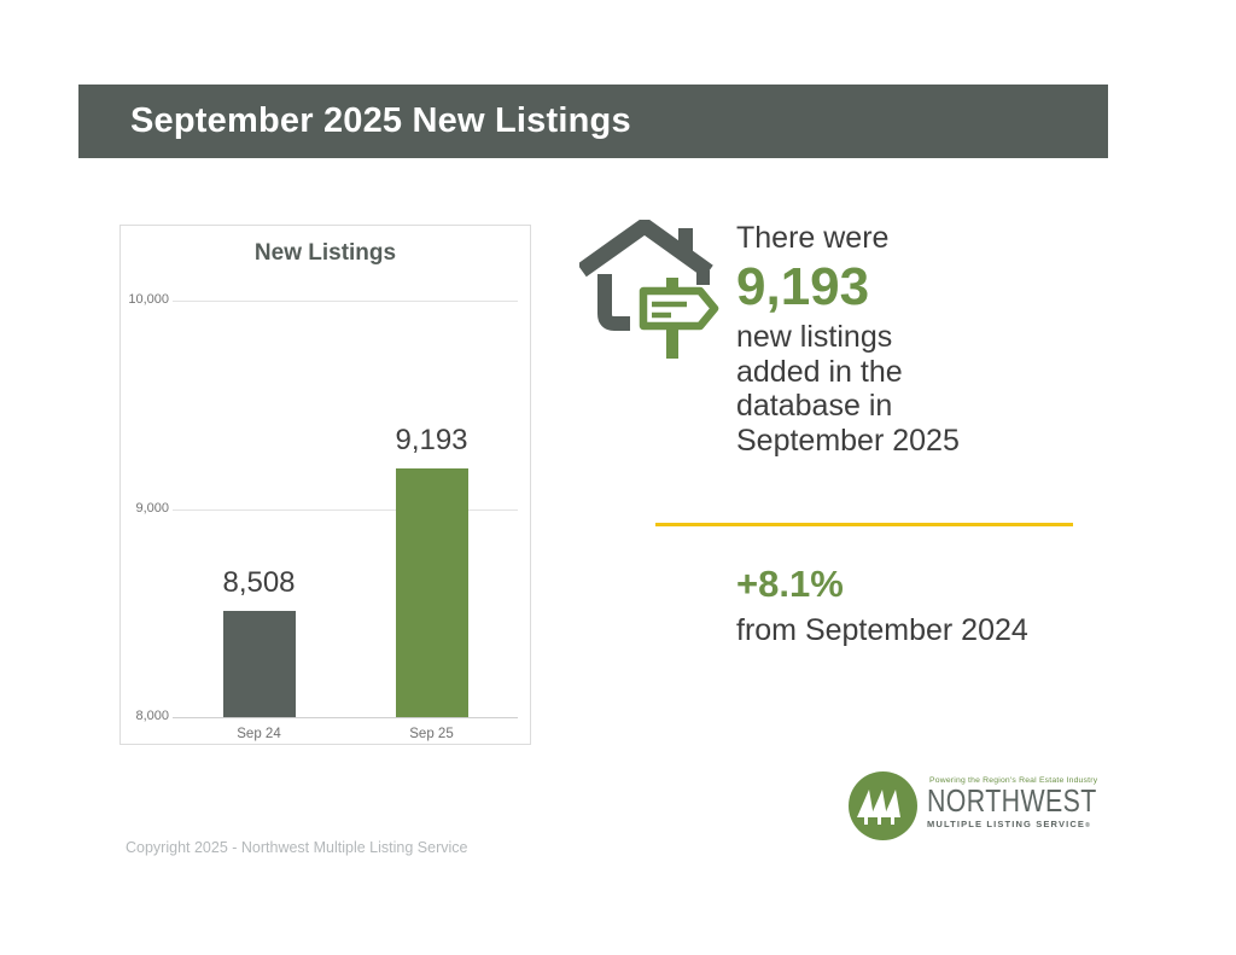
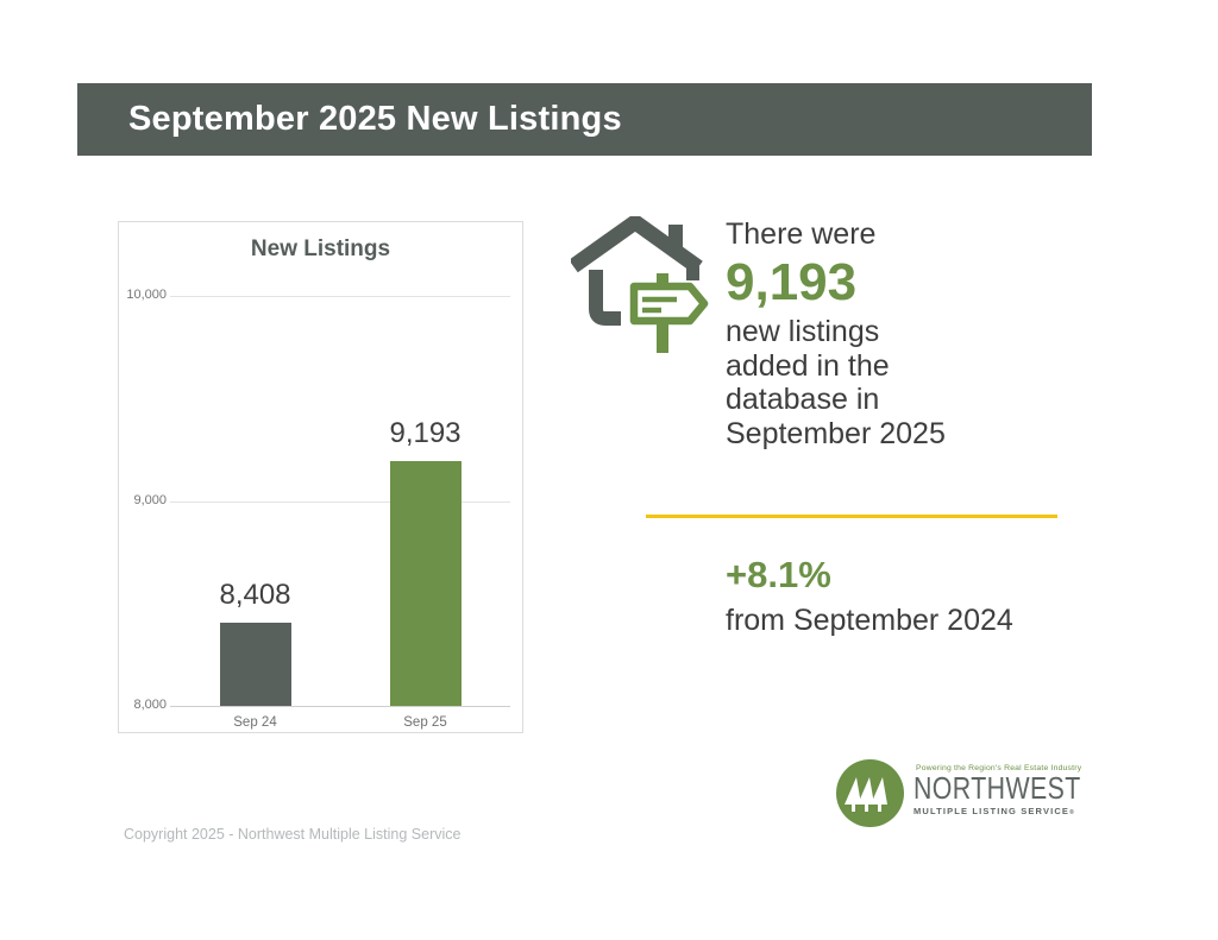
Sep 24: 8,508 -> 8,408
